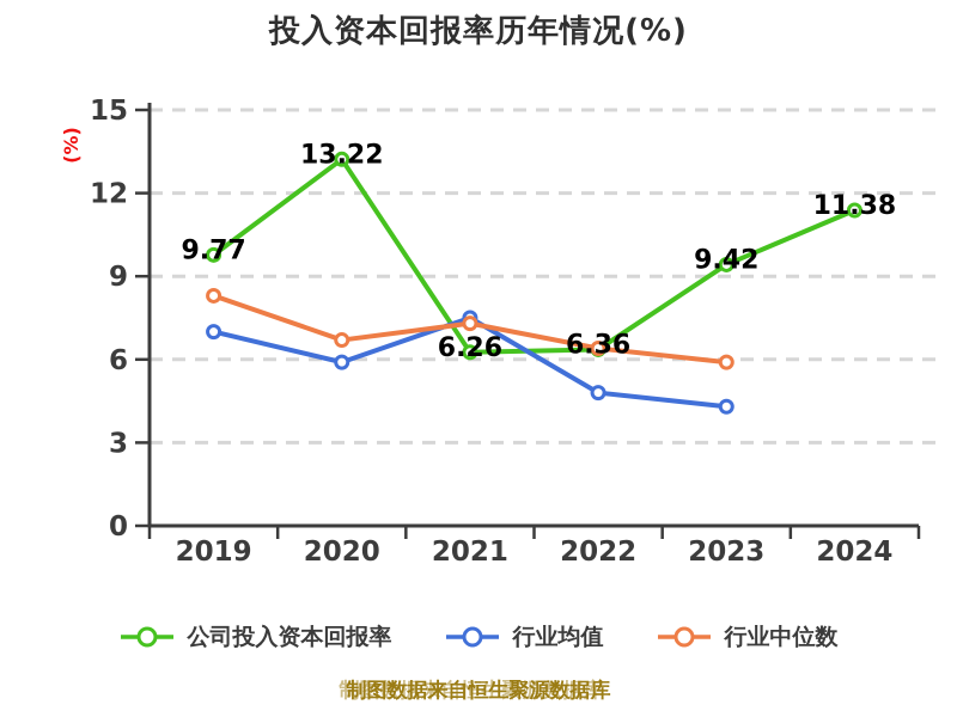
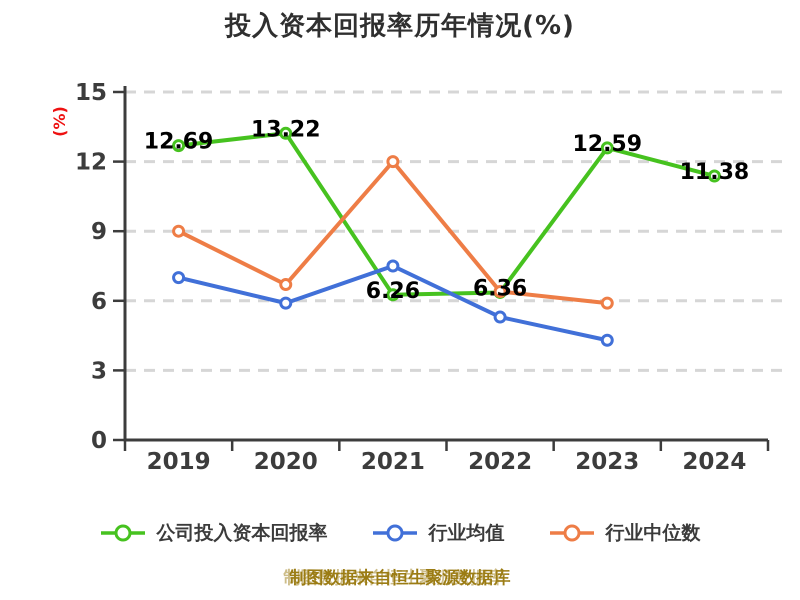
公司投入资本回报率/2019: 9.77 -> 12.69
行业中位数/2019: 8.3 -> 9.0
行业中位数/2021: 7.3 -> 12.0
行业均值/2022: 4.8 -> 5.3
公司投入资本回报率/2023: 9.42 -> 12.59
